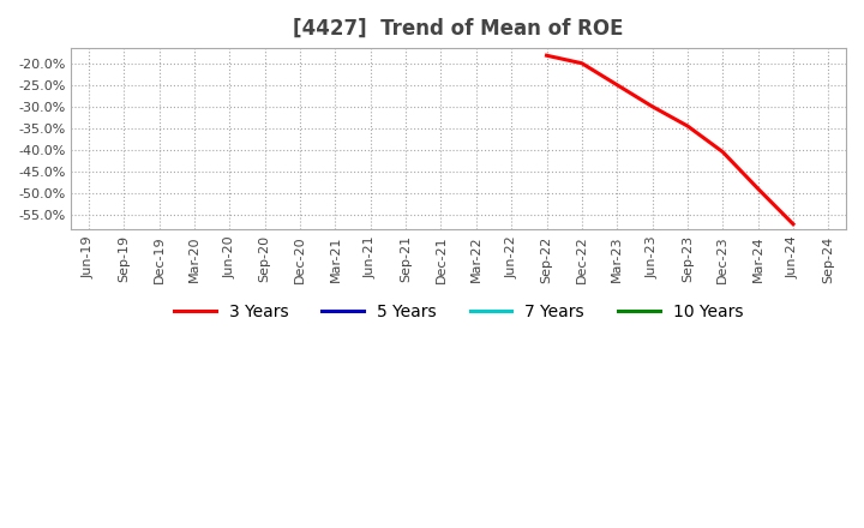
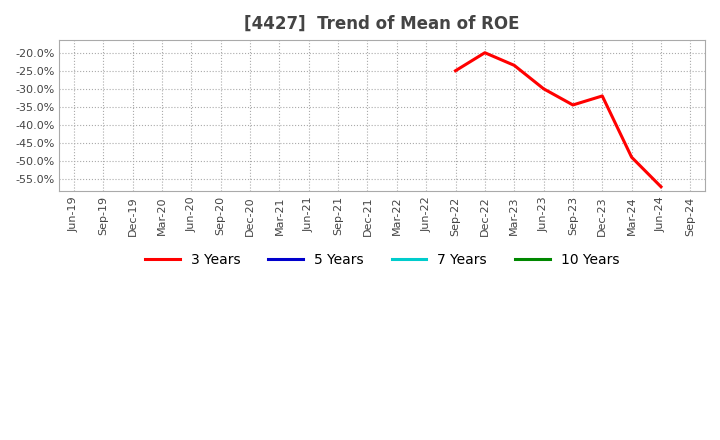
Sep-22: -18.2% -> -25.0%
Mar-23: -25.0% -> -23.5%
Dec-23: -40.5% -> -32.0%
